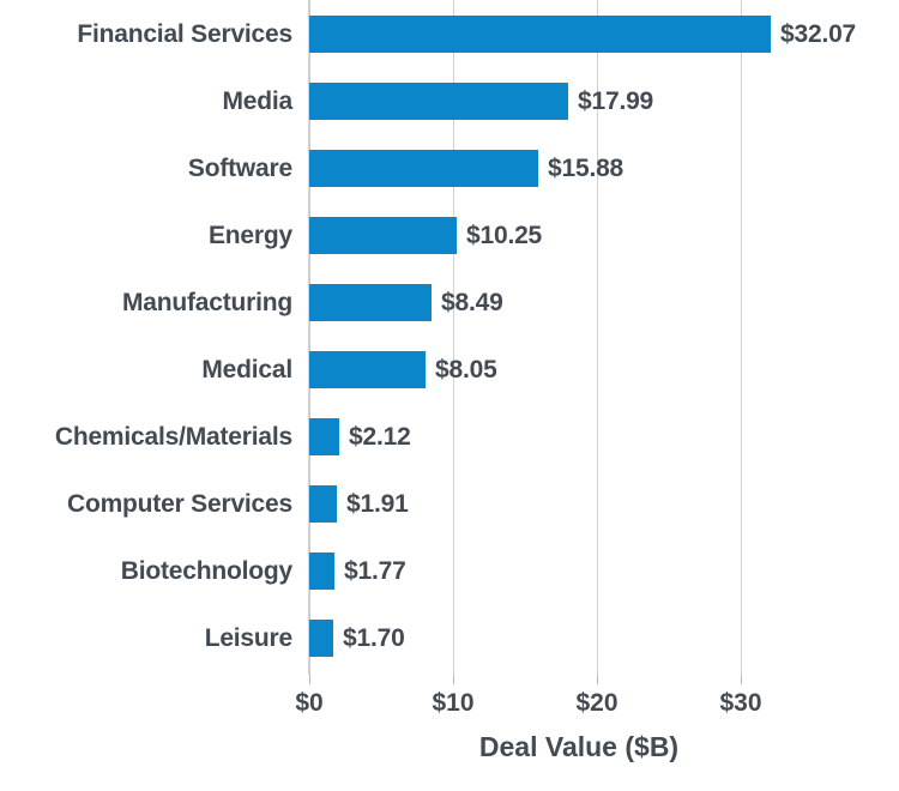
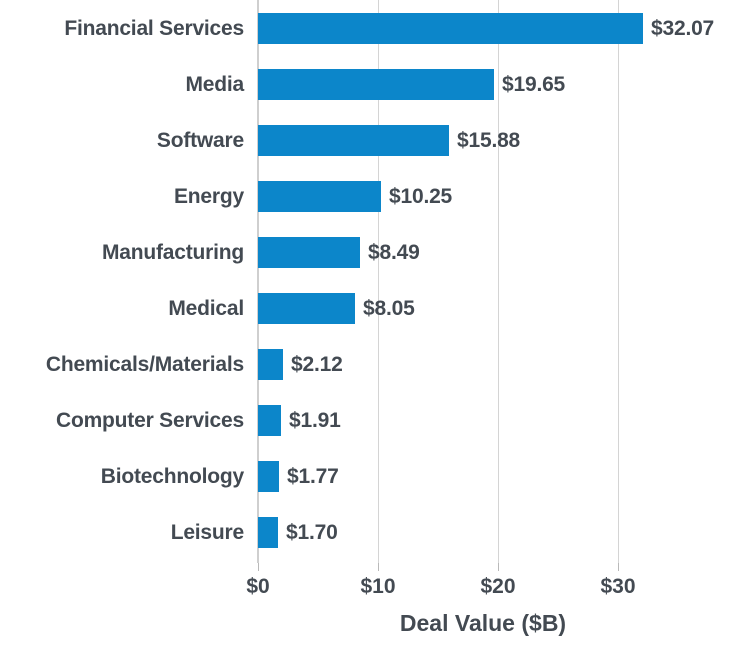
Media: $17.99 -> $19.65
